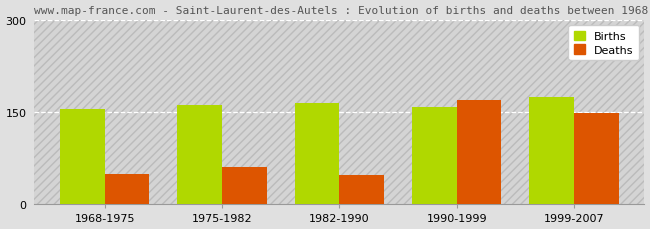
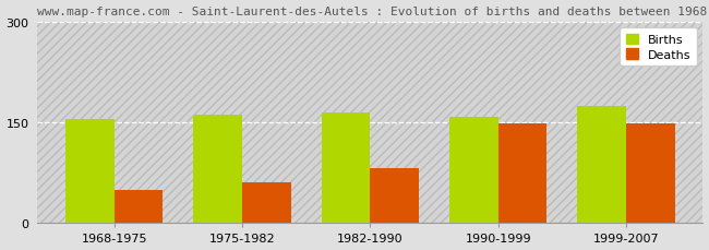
Deaths/1982-1990: 48 -> 82
Deaths/1990-1999: 170 -> 148
